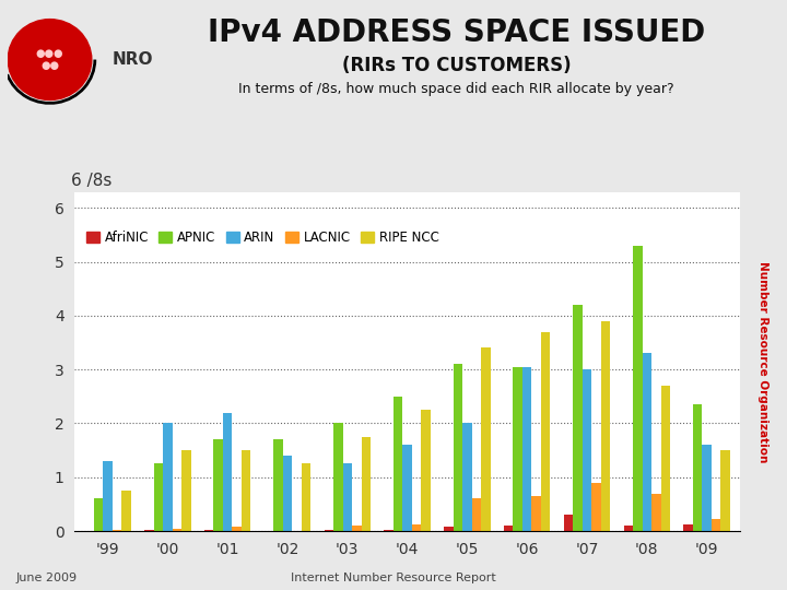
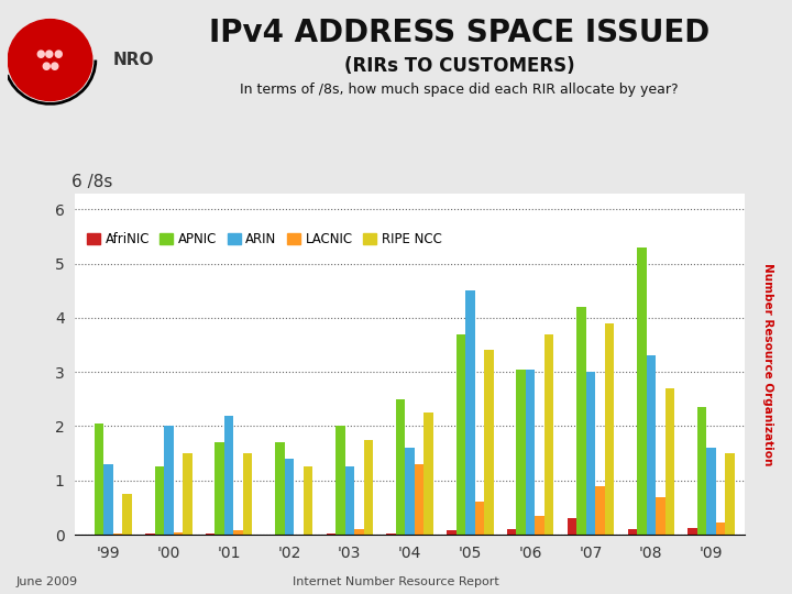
APNIC/'99: 0.60 -> 2.05
LACNIC/'04: 0.12 -> 1.30
APNIC/'05: 3.10 -> 3.70
ARIN/'05: 2.00 -> 4.50
LACNIC/'06: 0.65 -> 0.35
